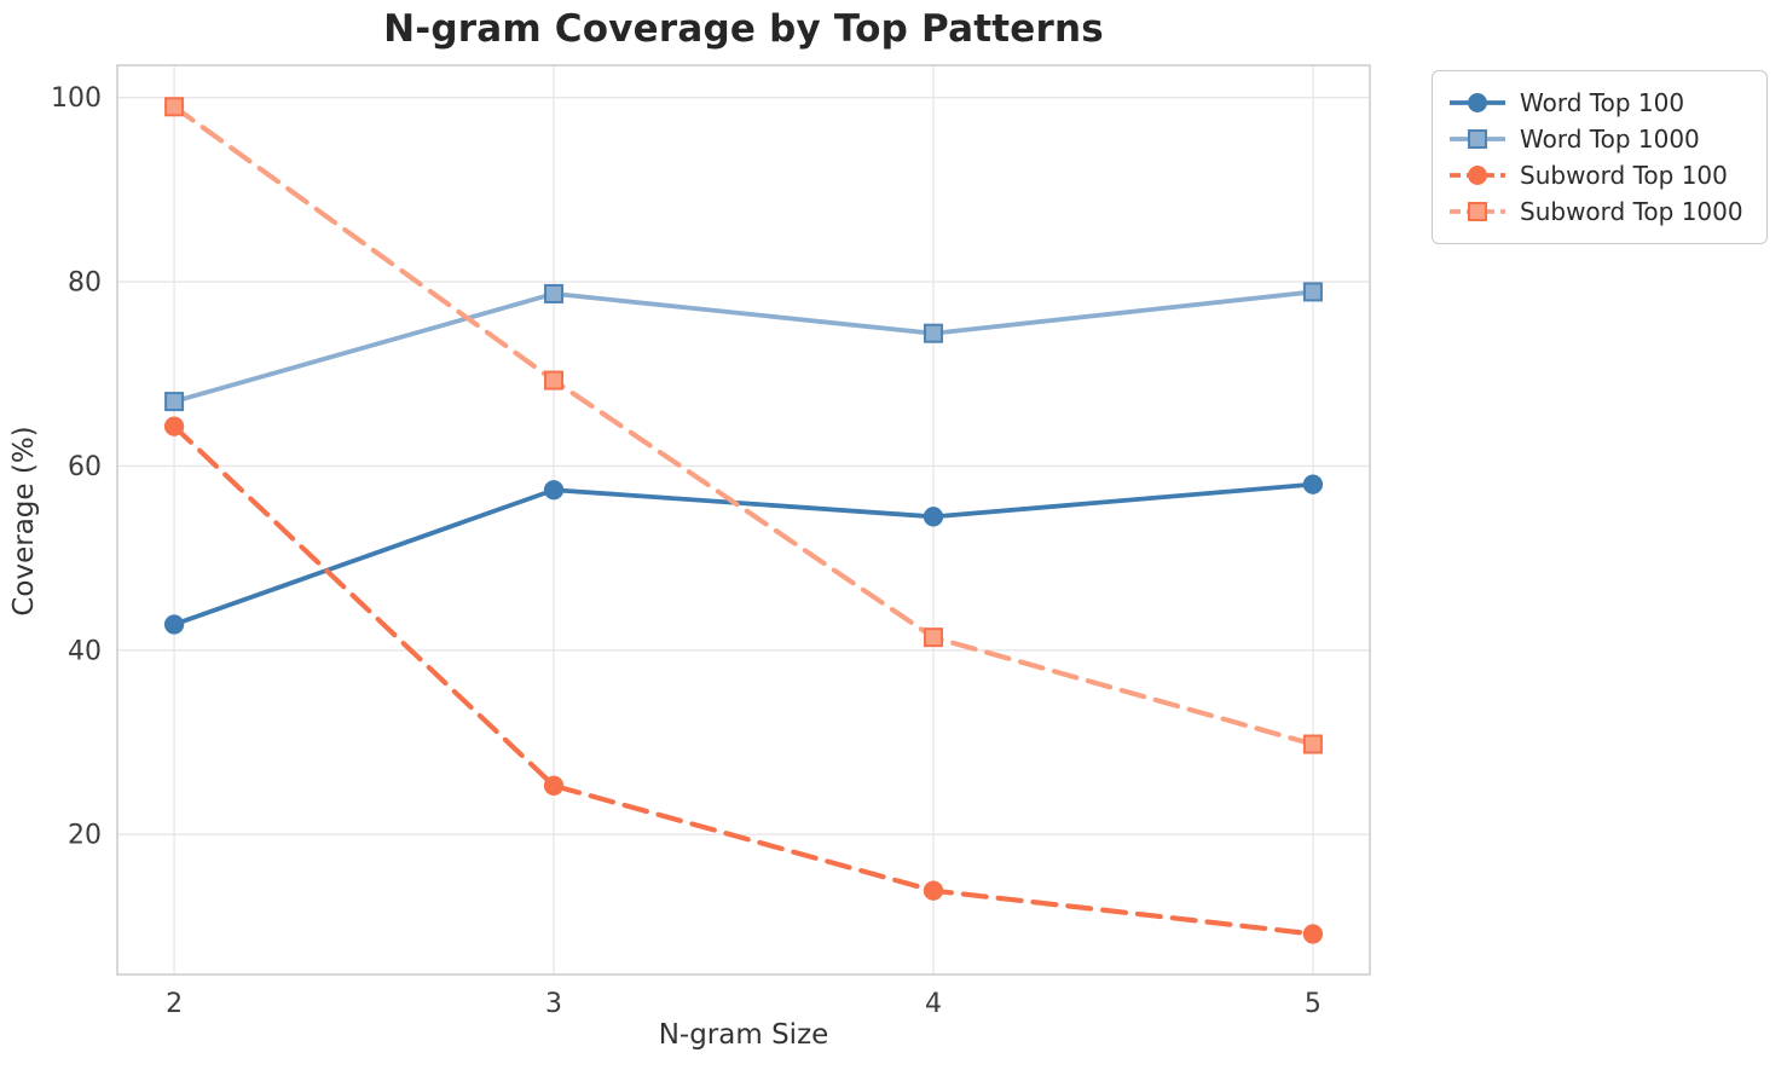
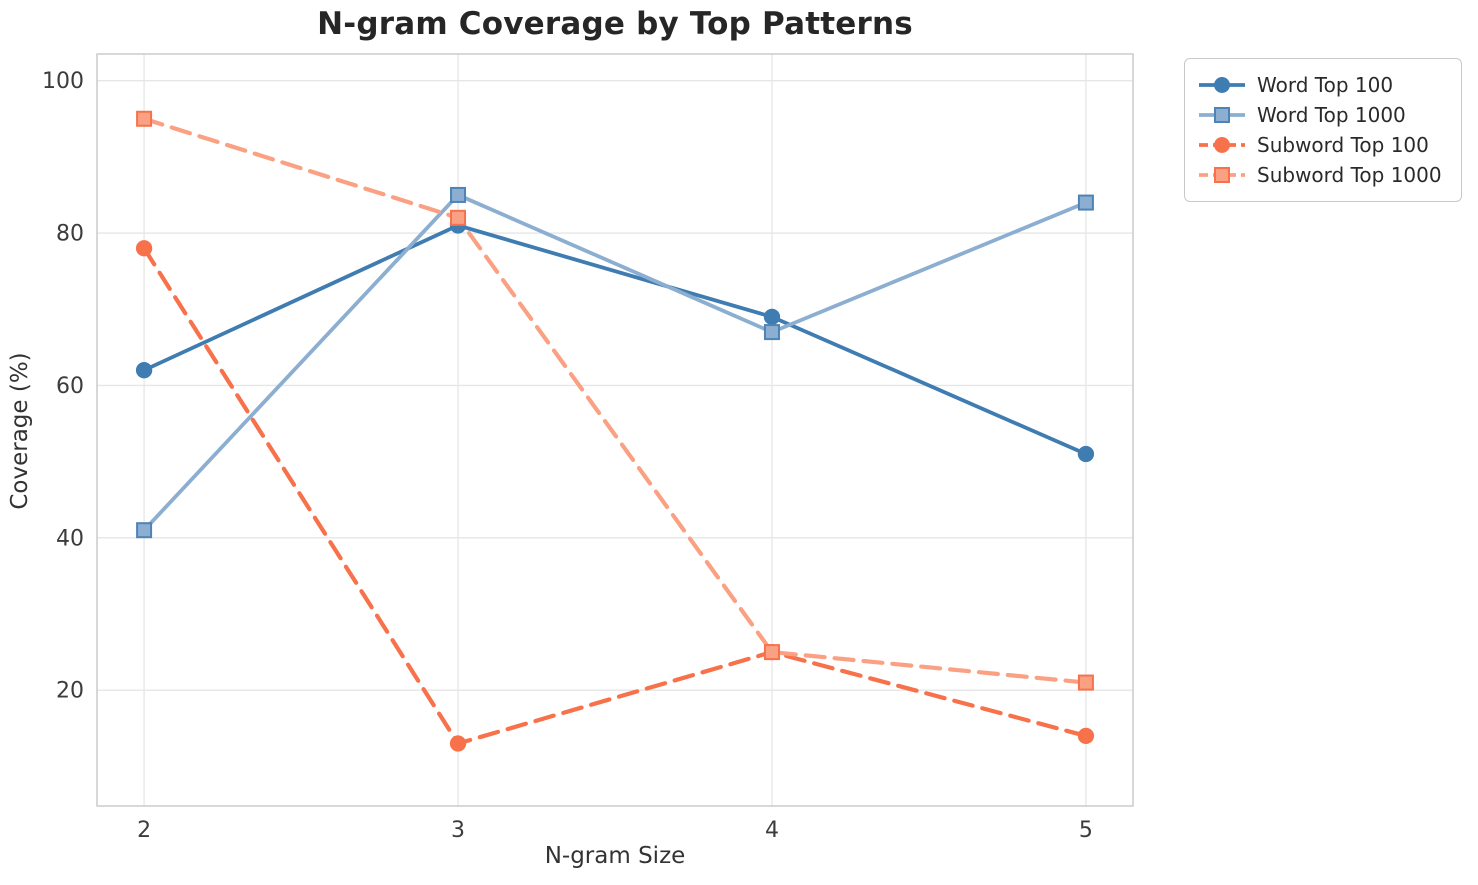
Word Top 100/2: 43 -> 62
Word Top 1000/2: 67 -> 41
Subword Top 100/2: 64 -> 78
Subword Top 1000/2: 99 -> 95
Word Top 100/3: 57 -> 81
Word Top 1000/3: 79 -> 85
Subword Top 100/3: 25 -> 13
Subword Top 1000/3: 69 -> 82
Word Top 100/4: 54 -> 69
Word Top 1000/4: 74 -> 67
Subword Top 100/4: 14 -> 25
Subword Top 1000/4: 41 -> 25
Word Top 100/5: 58 -> 51
Word Top 1000/5: 79 -> 84
Subword Top 100/5: 9 -> 14
Subword Top 1000/5: 30 -> 21
